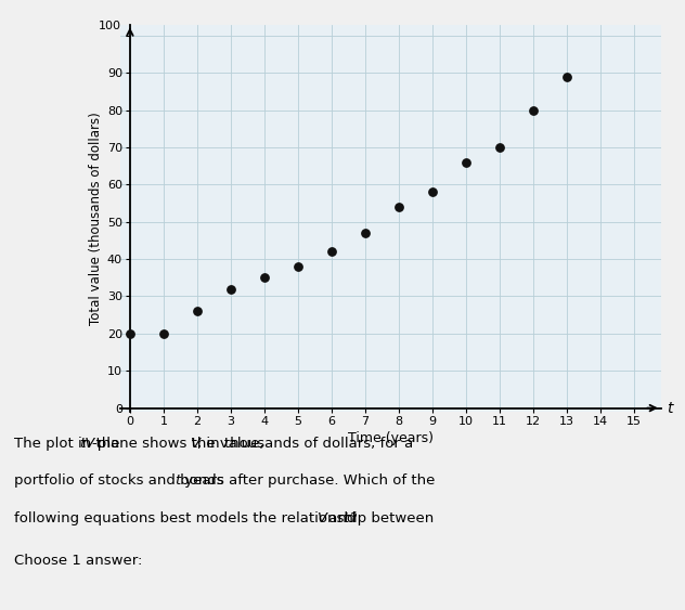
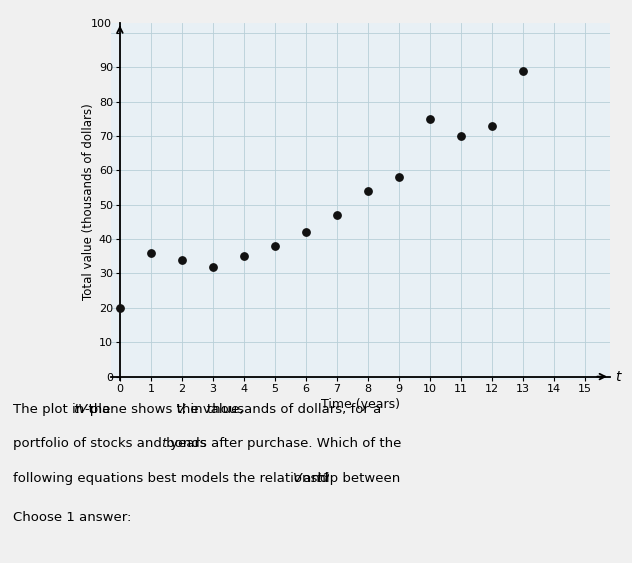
1: 20 -> 36
2: 26 -> 34
10: 66 -> 75
12: 80 -> 73
